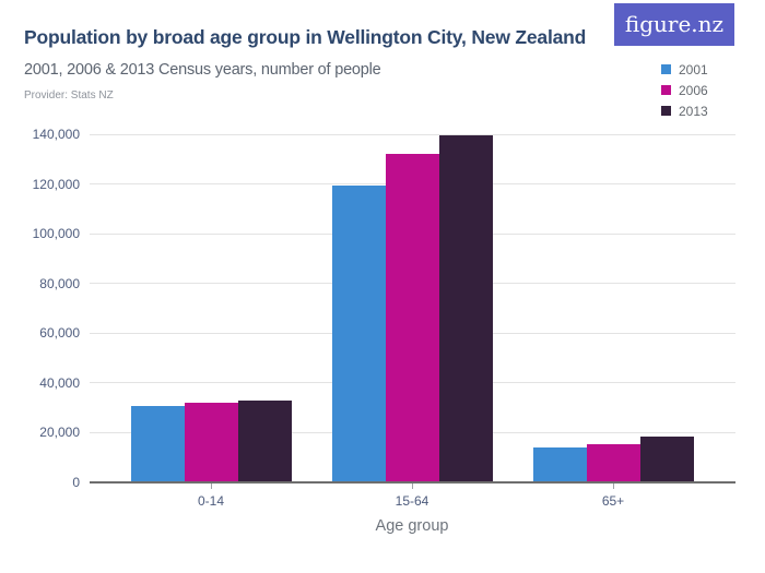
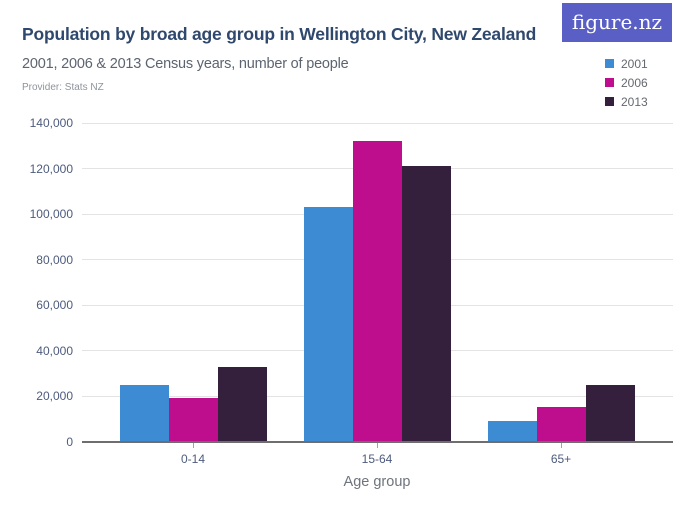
2001/0-14: 31000 -> 25000
2006/0-14: 32000 -> 19000
2001/15-64: 119000 -> 103000
2013/15-64: 140000 -> 121000
2001/65+: 14000 -> 9000
2013/65+: 18000 -> 25000
